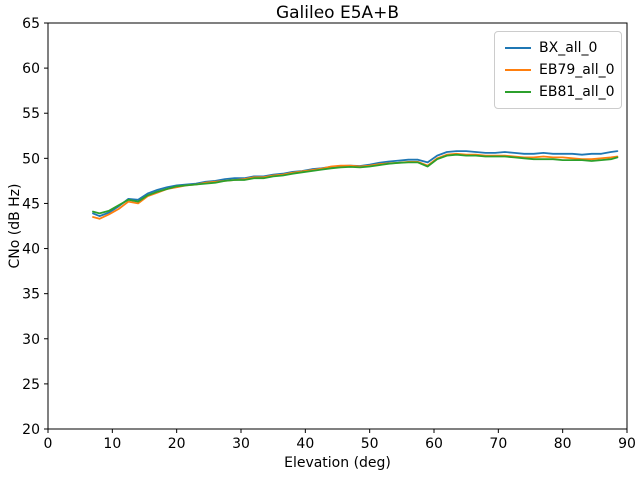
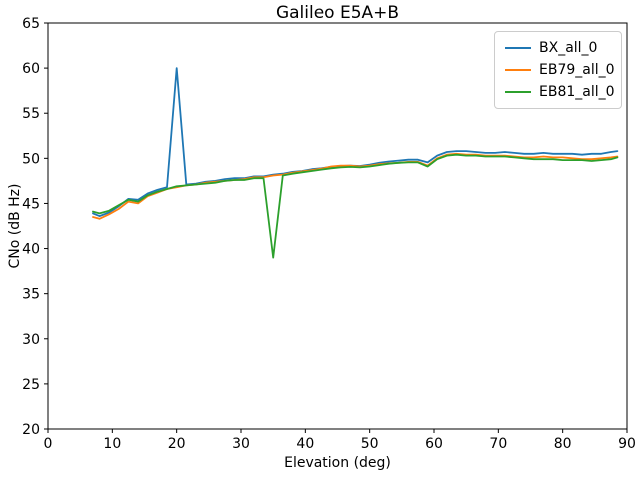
BX_all_0/20: 47 -> 60
EB81_all_0/35: 48 -> 39
